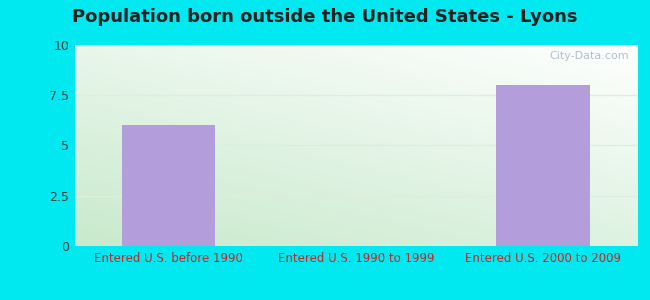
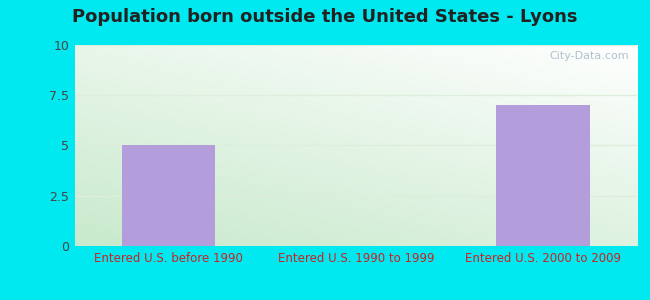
Entered U.S. before 1990: 6 -> 5
Entered U.S. 2000 to 2009: 8 -> 7
